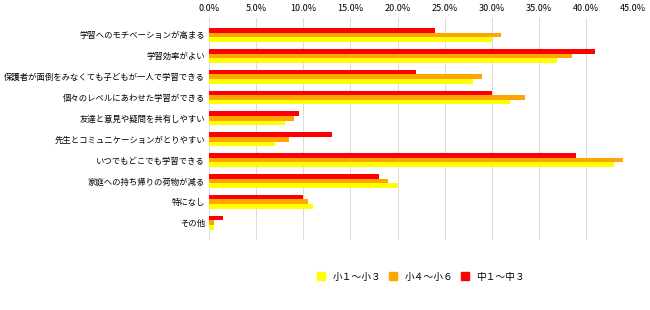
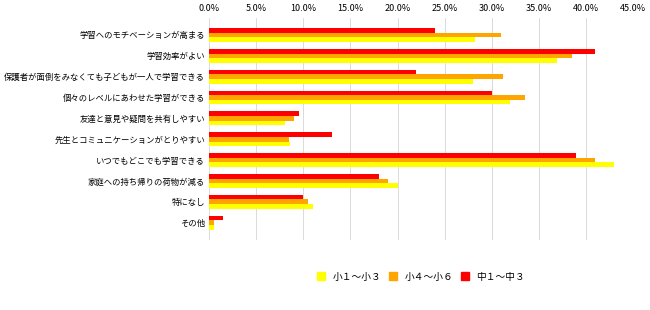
小１～小３/学習へのモチベーションが高まる: 30.0% -> 28.2%
小４～小６/保護者が面倒をみなくても子どもが一人で学習できる: 29.0% -> 31.2%
小１～小３/先生とコミュニケーションがとりやすい: 7.0% -> 8.6%
小４～小６/いつでもどこでも学習できる: 44.0% -> 41.0%
